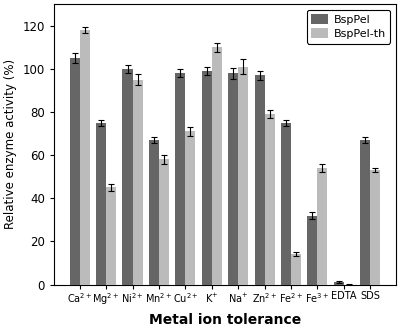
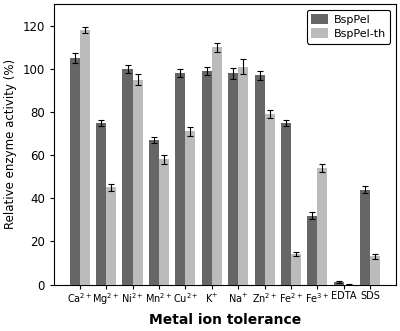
BspPel/SDS: 67 -> 44
BspPel-th/SDS: 53 -> 13
